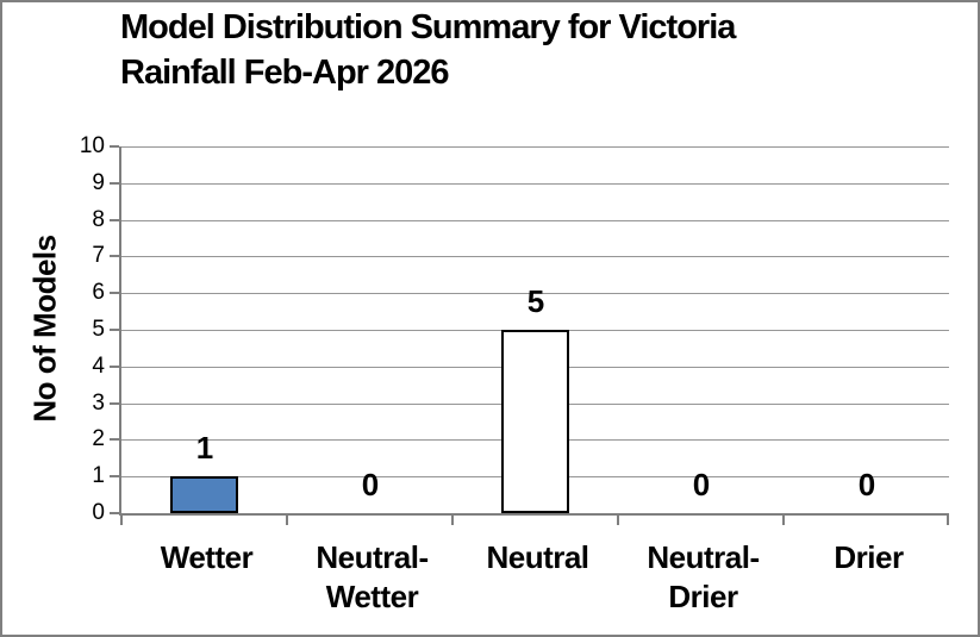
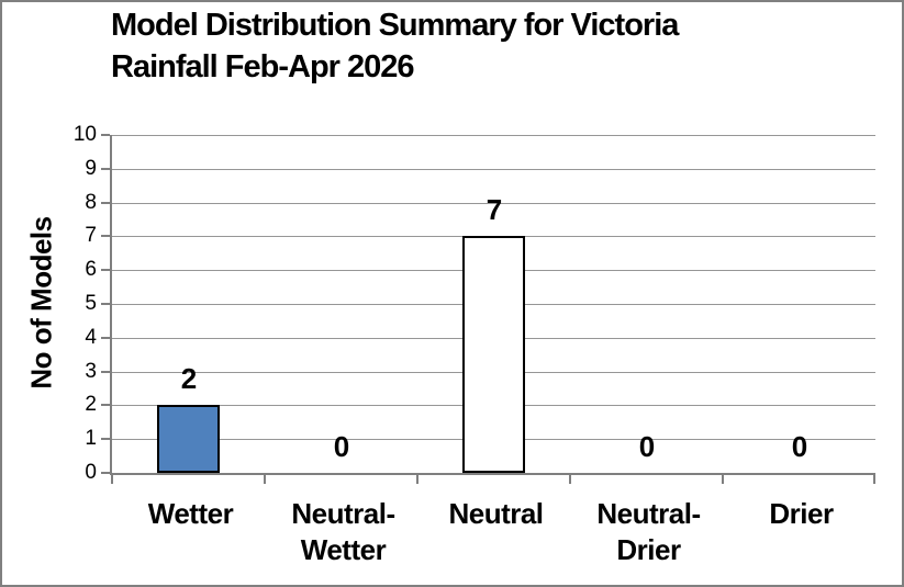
Wetter: 1 -> 2
Neutral: 5 -> 7
